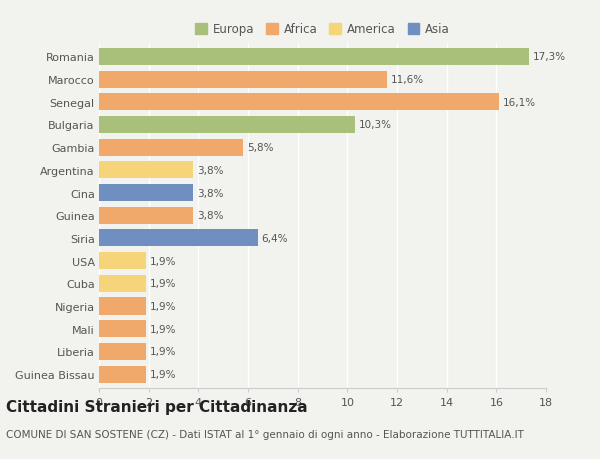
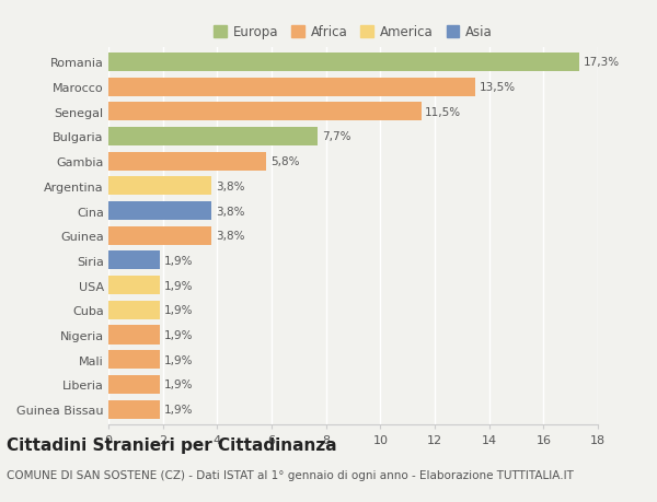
Marocco: 11,6% -> 13,5%
Senegal: 16,1% -> 11,5%
Bulgaria: 10,3% -> 7,7%
Siria: 6,4% -> 1,9%
